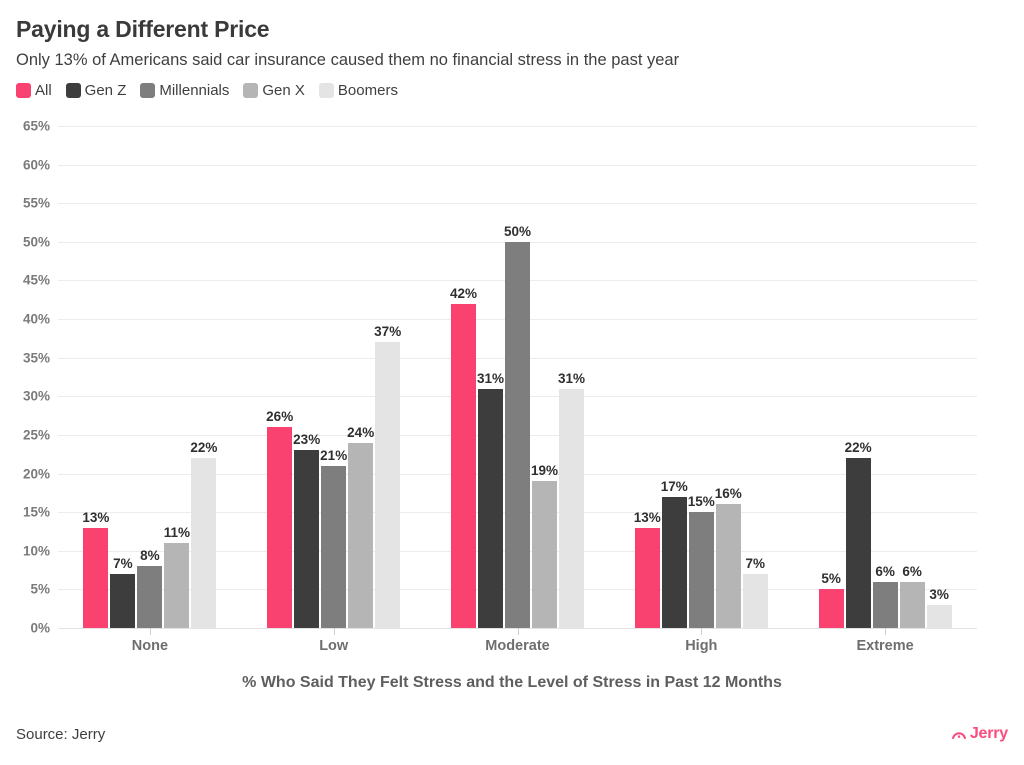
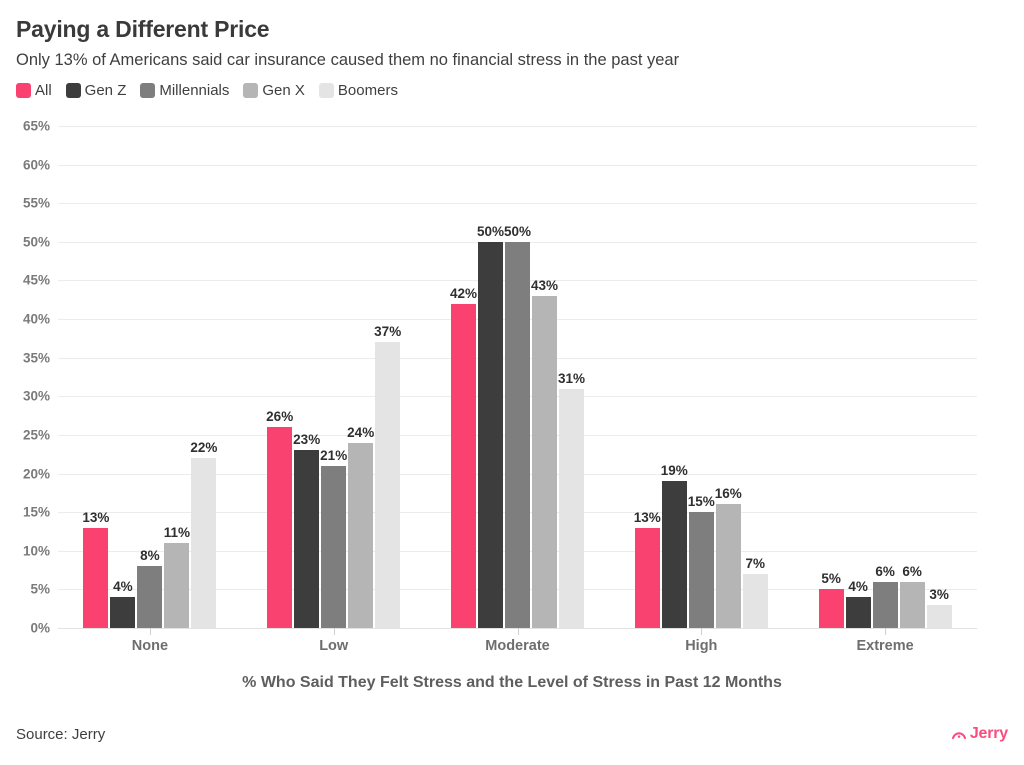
Gen Z/None: 7% -> 4%
Gen Z/Moderate: 31% -> 50%
Gen X/Moderate: 19% -> 43%
Gen Z/High: 17% -> 19%
Gen Z/Extreme: 22% -> 4%
